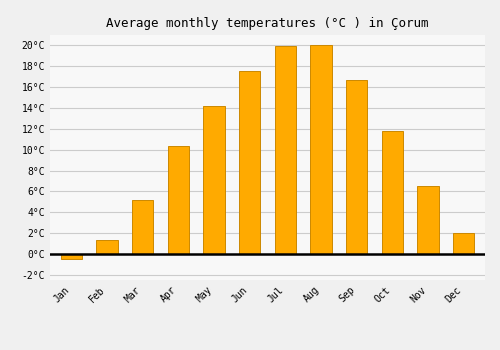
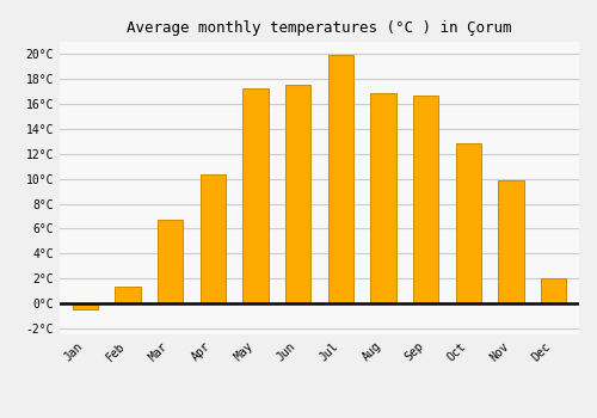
Mar: 5.2°C -> 6.7°C
May: 14.2°C -> 17.3°C
Aug: 20.0°C -> 16.9°C
Oct: 11.8°C -> 12.8°C
Nov: 6.5°C -> 9.9°C
